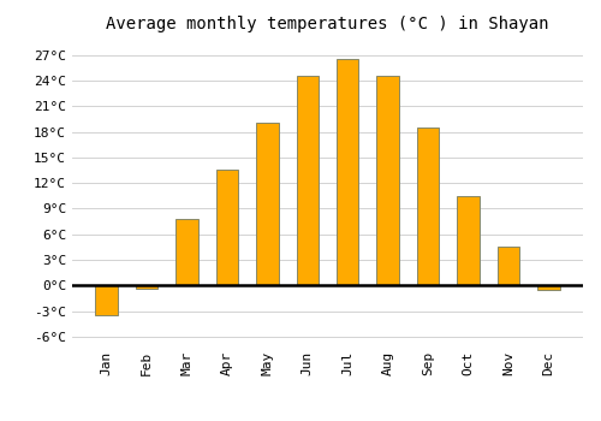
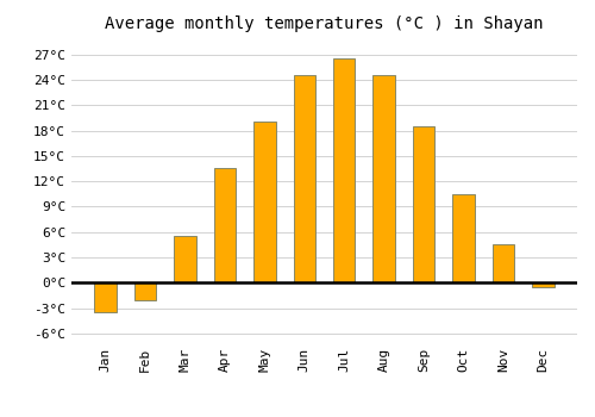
Feb: -0.4°C -> -2.0°C
Mar: 7.8°C -> 5.5°C
